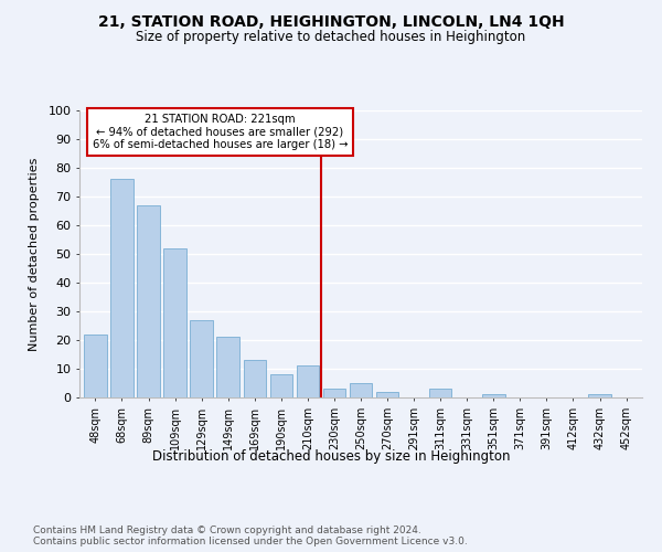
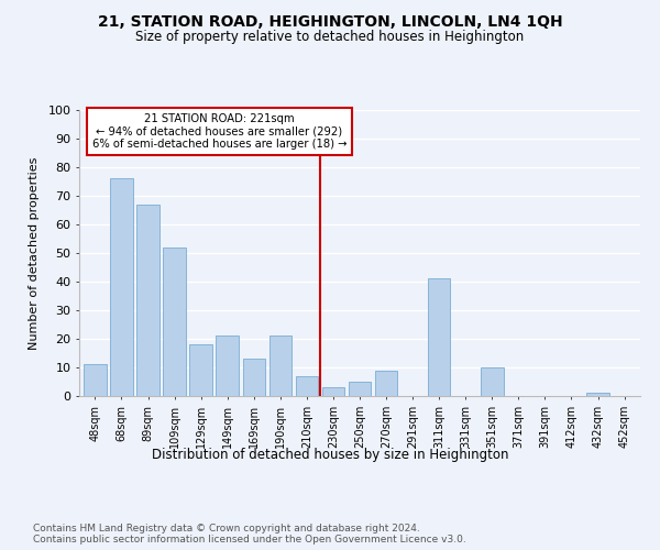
48sqm: 22 -> 11
129sqm: 27 -> 18
190sqm: 8 -> 21
210sqm: 11 -> 7
270sqm: 2 -> 9
311sqm: 3 -> 41
351sqm: 1 -> 10
